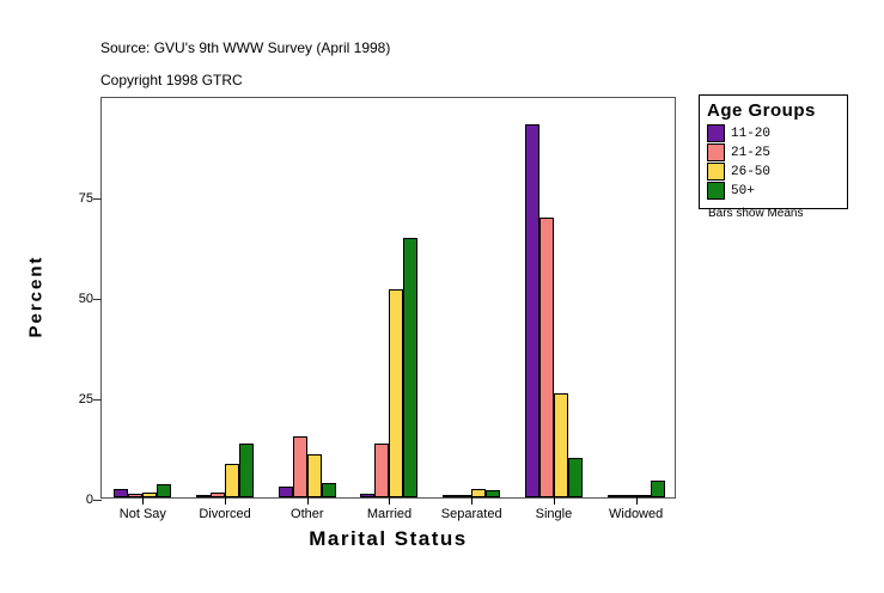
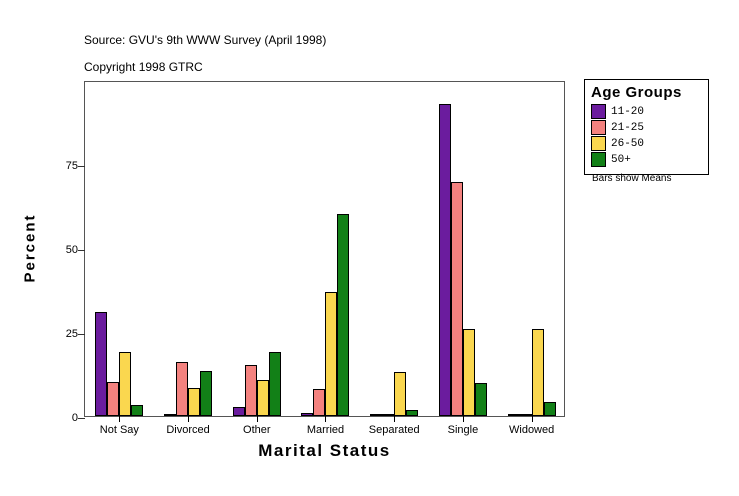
11-20/Not Say: 2 -> 31
21-25/Not Say: 1 -> 10
26-50/Not Say: 1 -> 19
21-25/Divorced: 1 -> 16
50+/Other: 4 -> 19
21-25/Married: 13 -> 8
26-50/Married: 52 -> 37
50+/Married: 64 -> 60
26-50/Separated: 2 -> 13
26-50/Widowed: 1 -> 26
